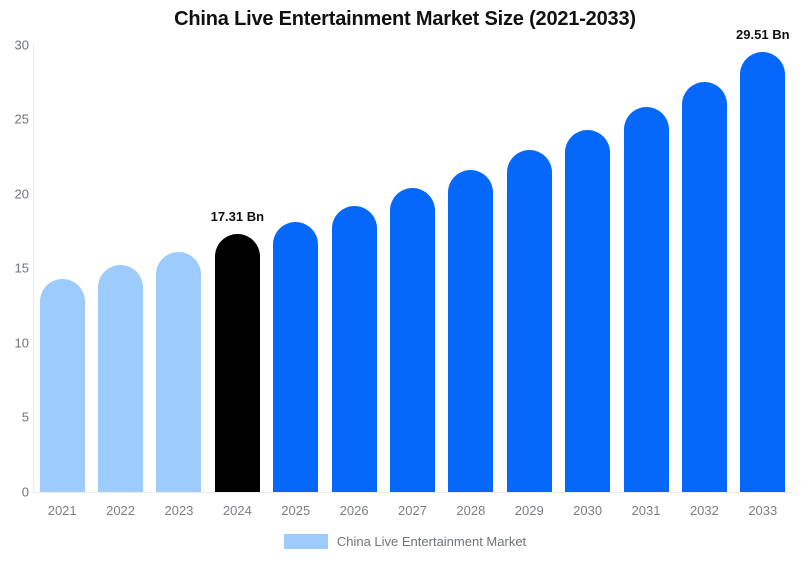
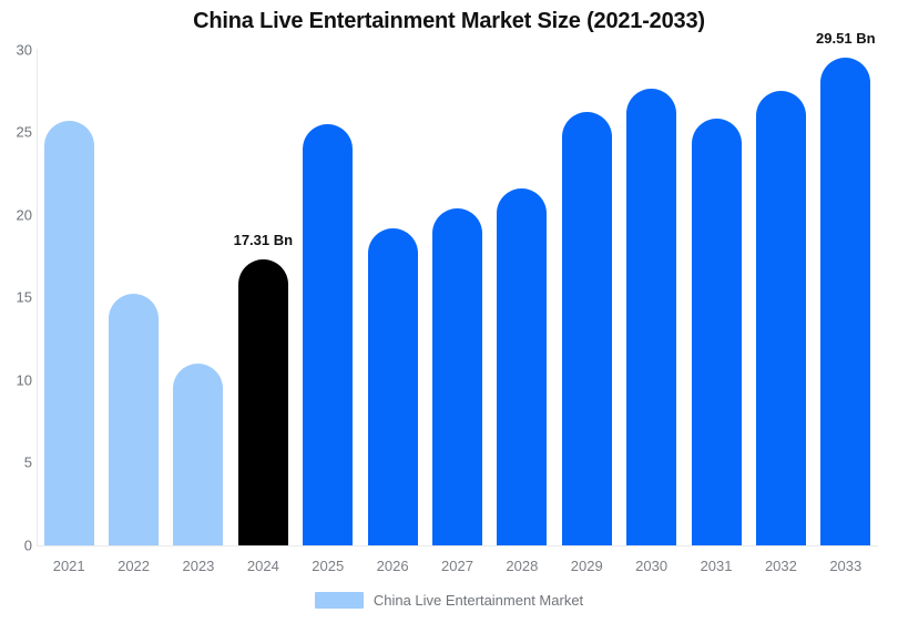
2021: 14.3 -> 25.7
2023: 16.1 -> 11.0
2025: 18.1 -> 25.5
2029: 22.9 -> 26.2
2030: 24.3 -> 27.6
